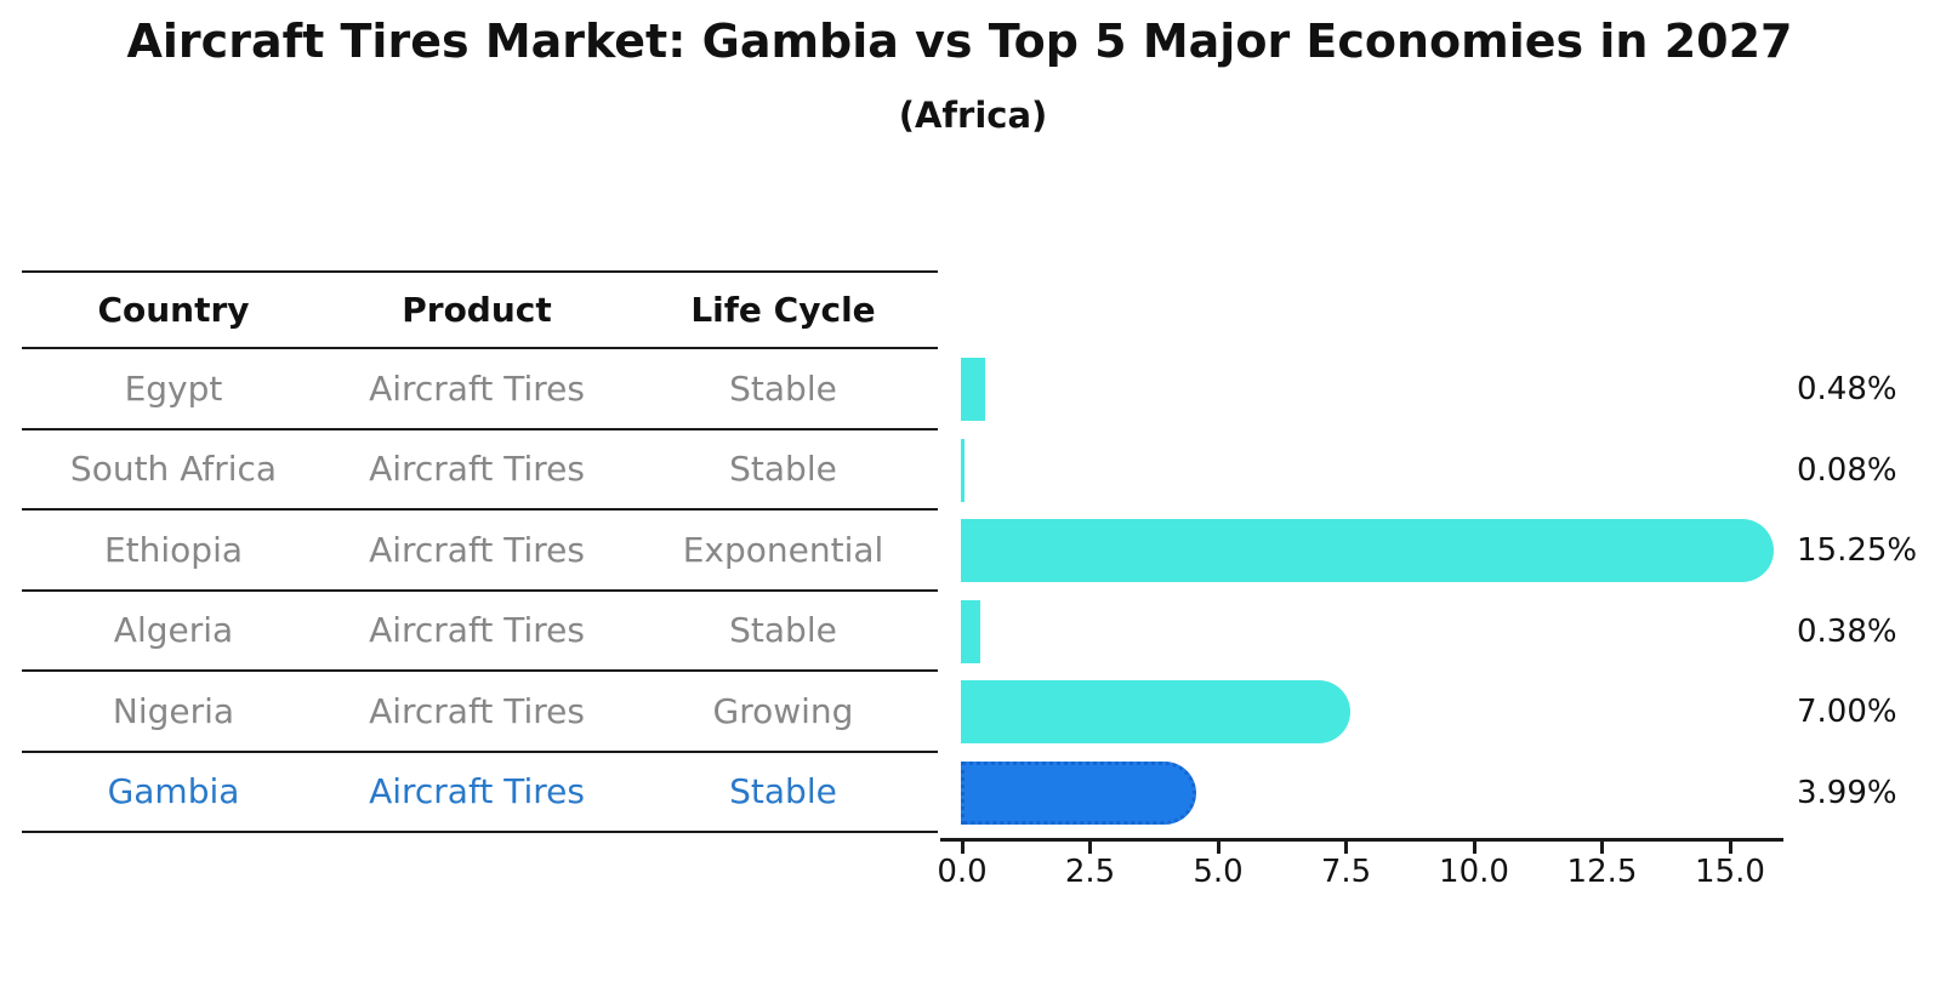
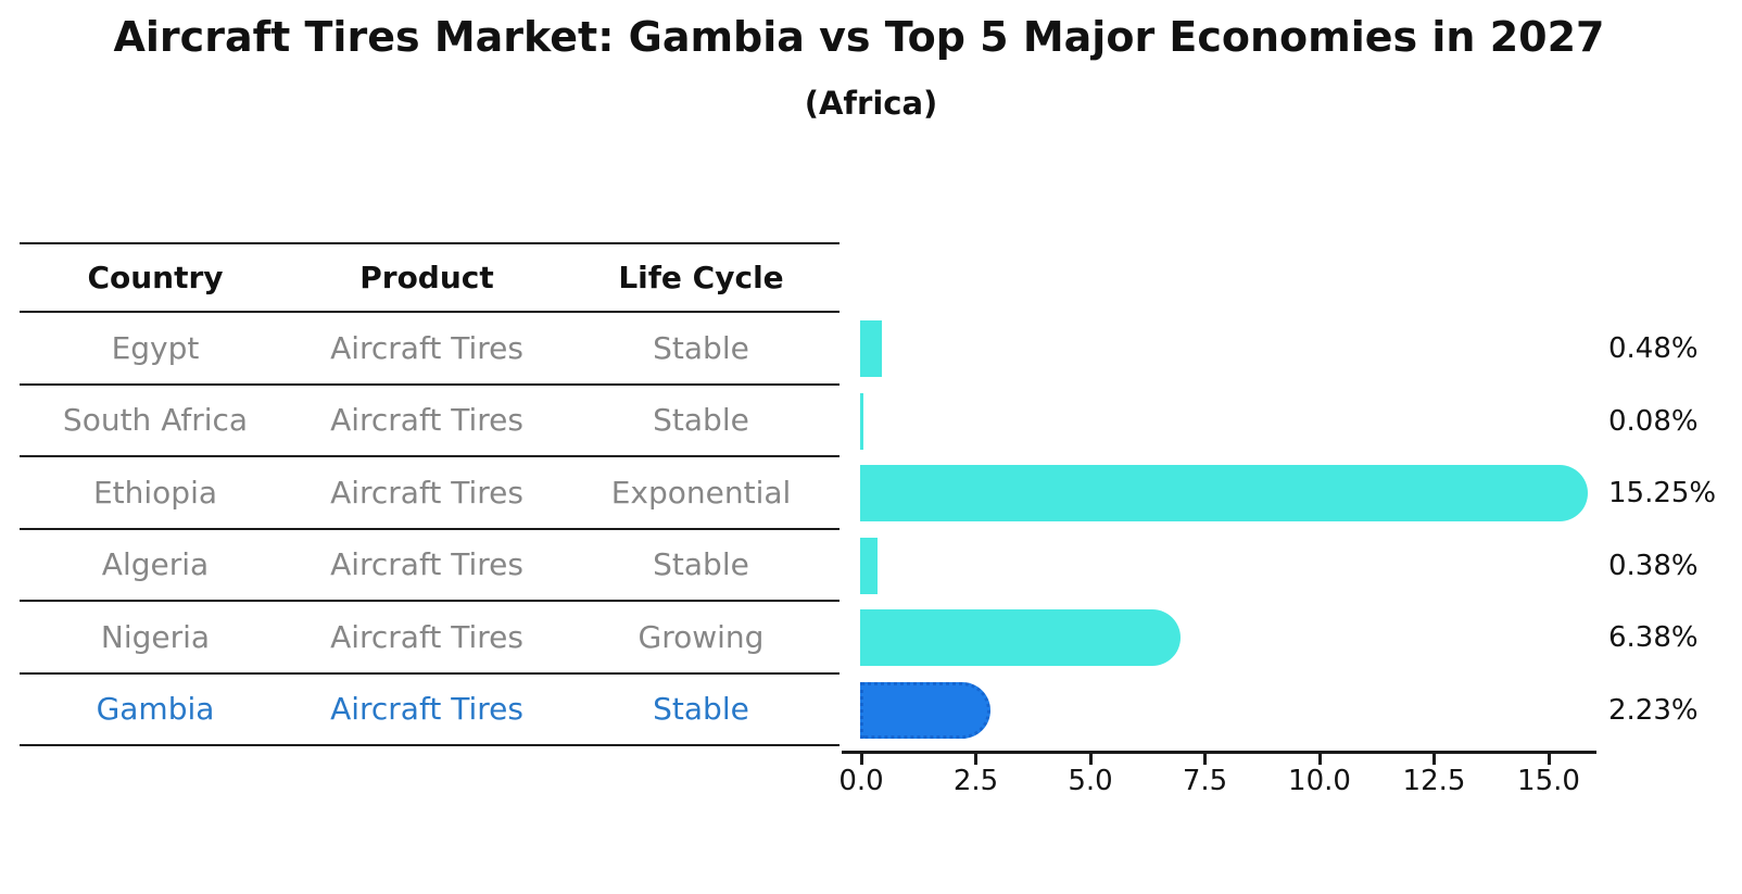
Nigeria: 7.00% -> 6.38%
Gambia: 3.99% -> 2.23%
